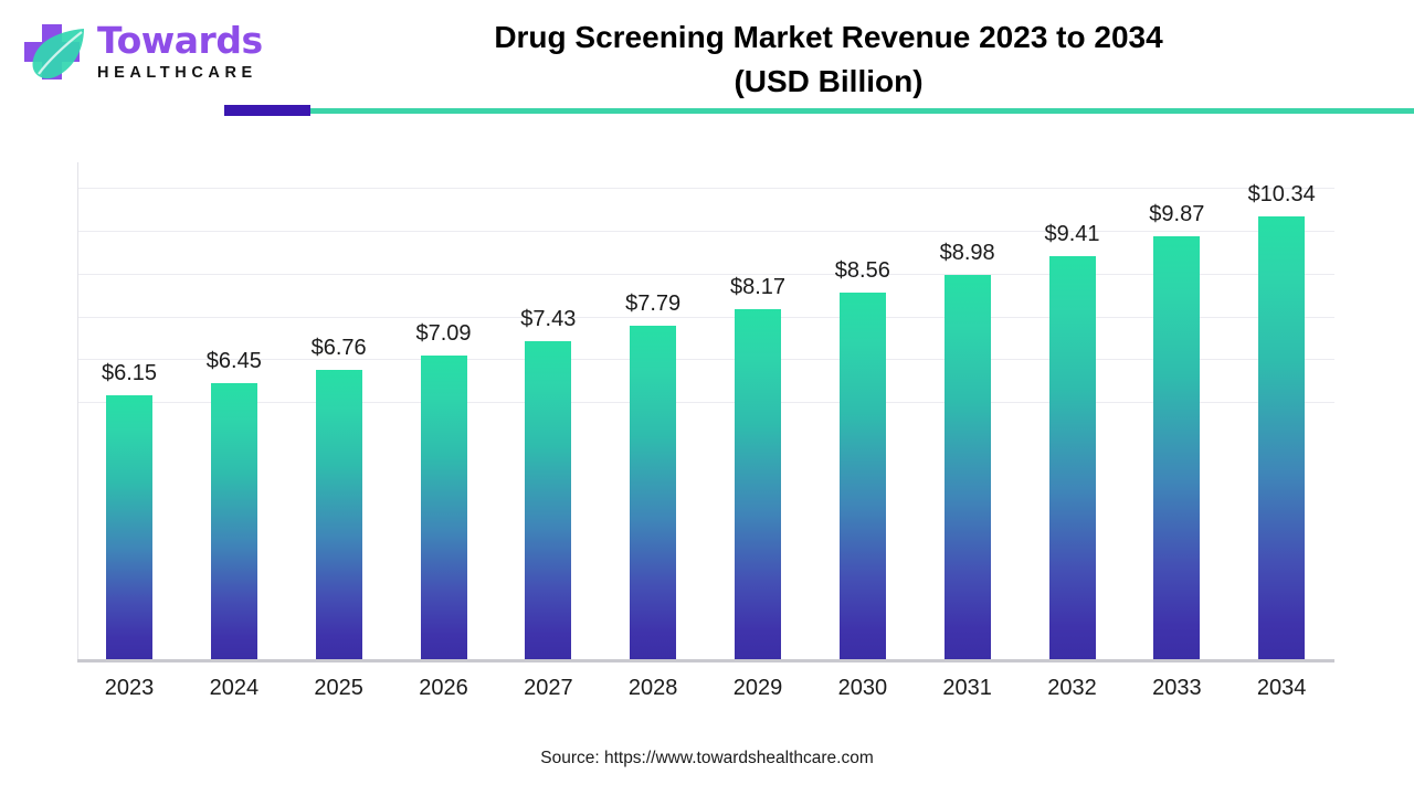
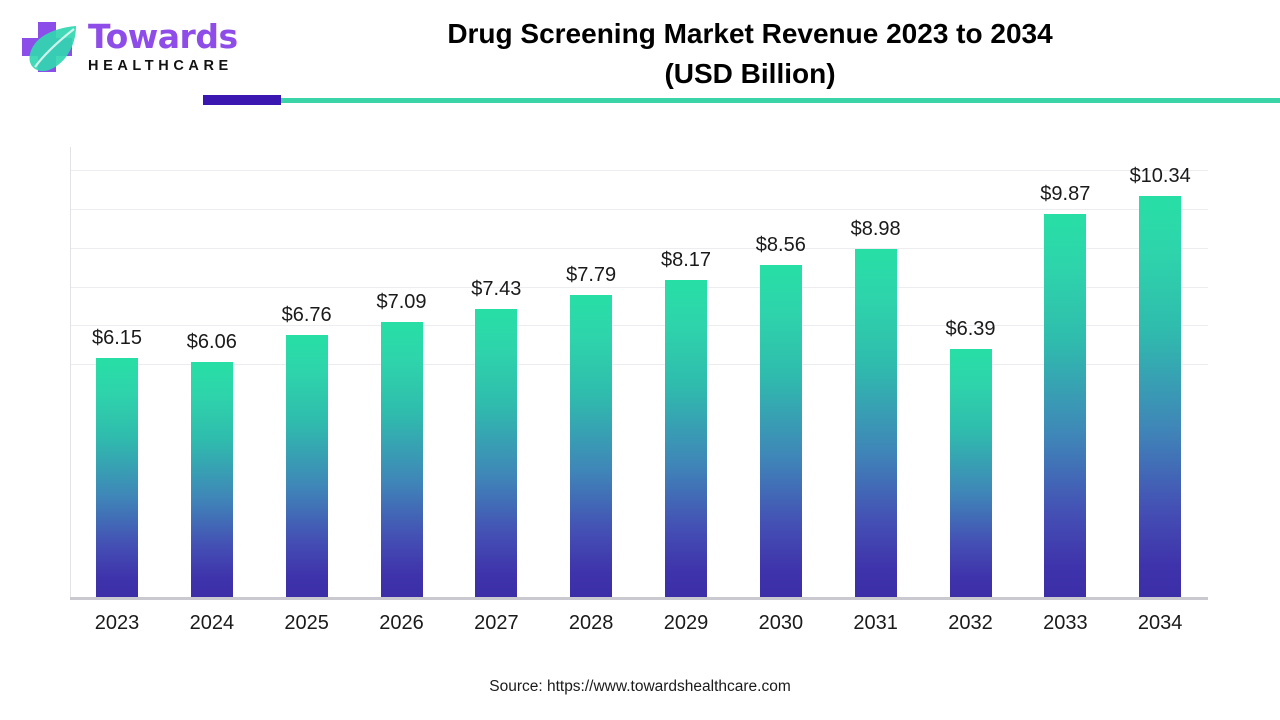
2024: $6.45 -> $6.06
2032: $9.41 -> $6.39
